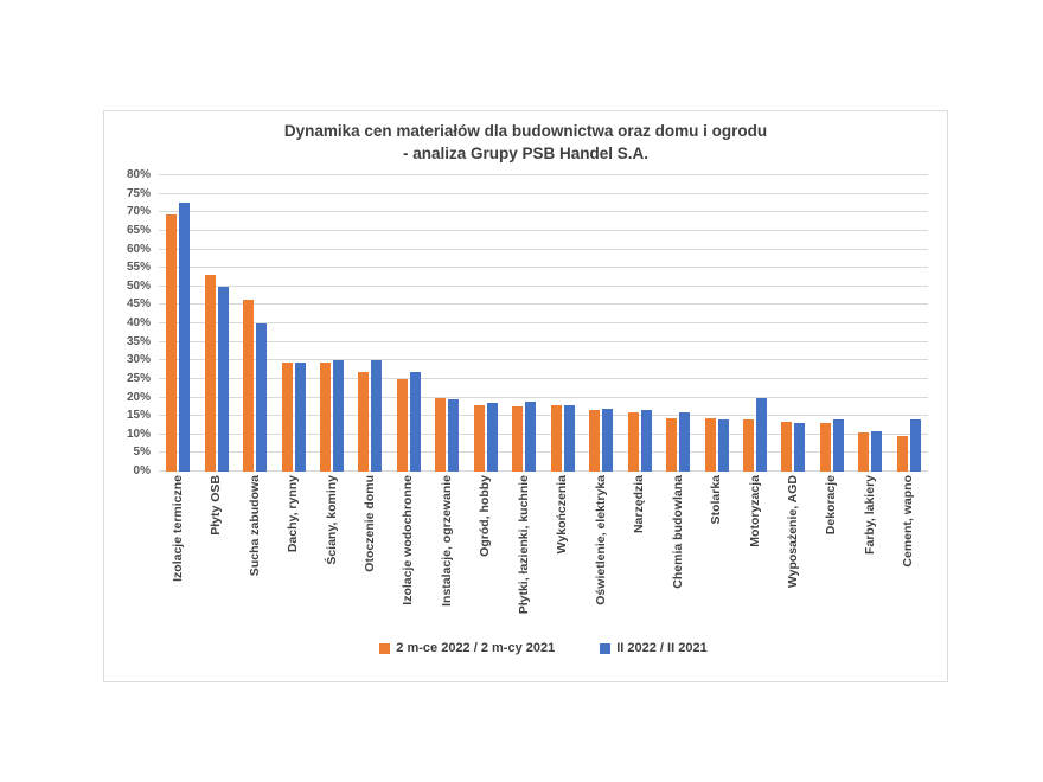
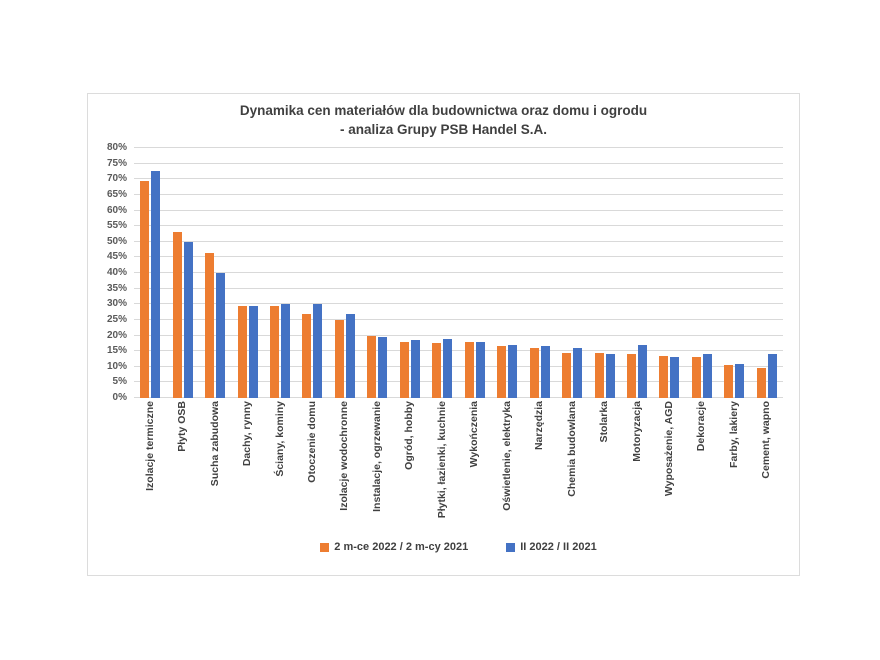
II 2022 / II 2021/Motoryzacja: 20% -> 17%
